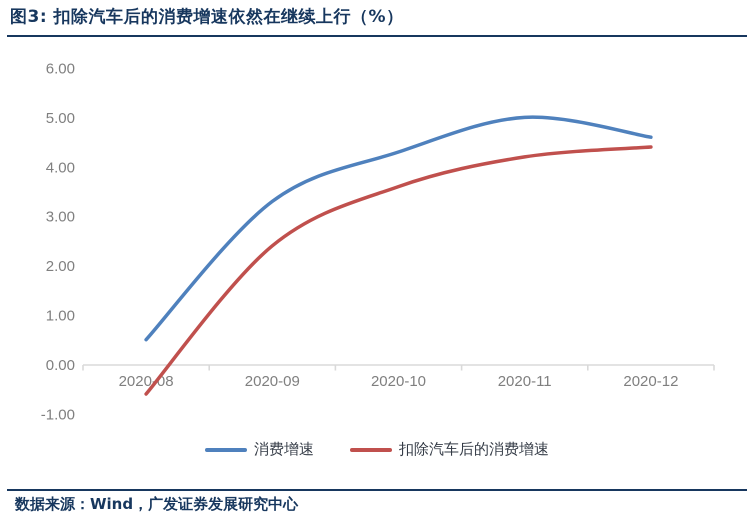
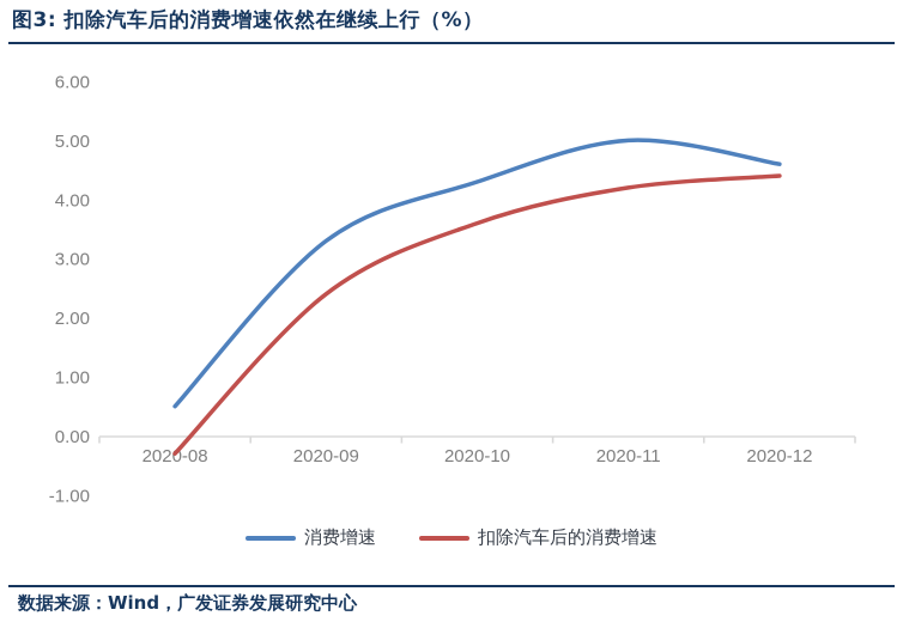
扣除汽车后的消费增速/2020-08: -0.6 -> -0.3
